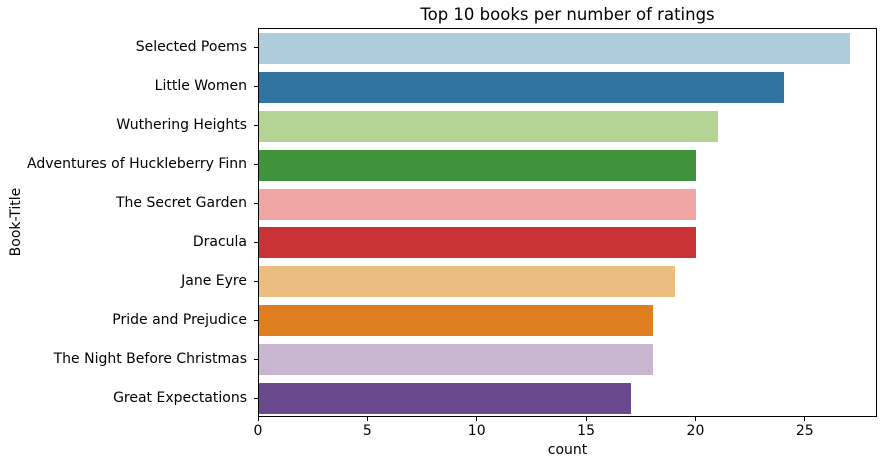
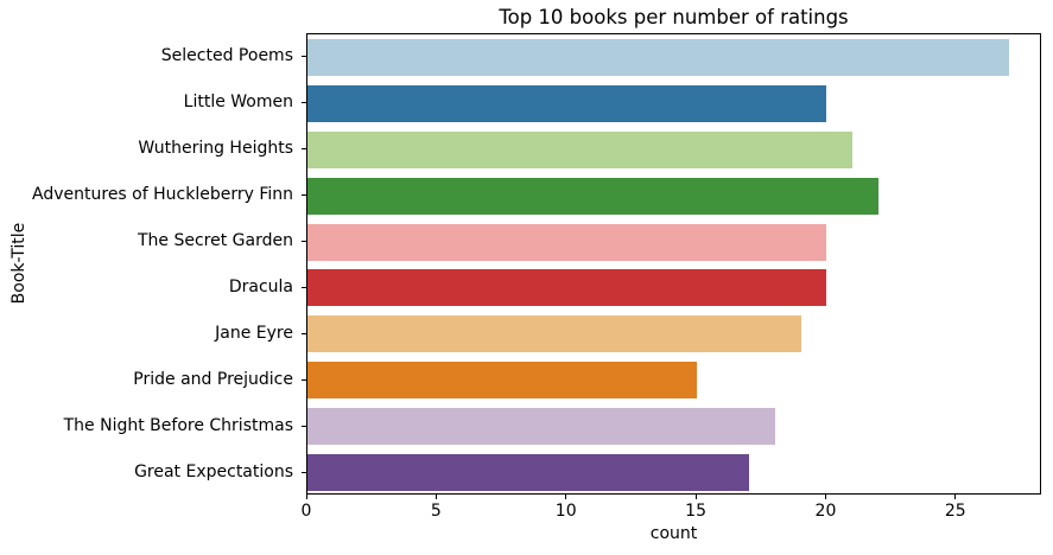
Little Women: 24 -> 20
Adventures of Huckleberry Finn: 20 -> 22
Pride and Prejudice: 18 -> 15
